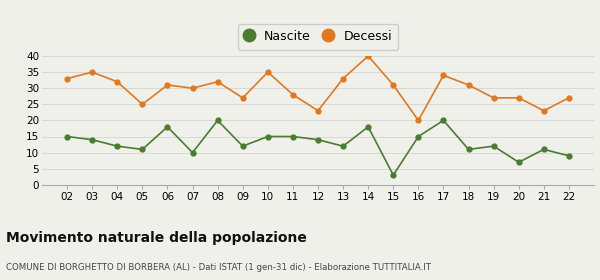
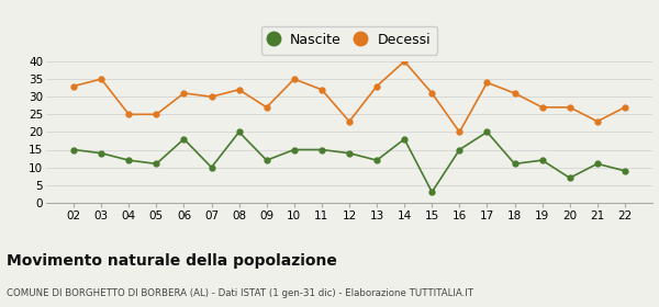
Decessi/04: 32 -> 25
Decessi/11: 28 -> 32
